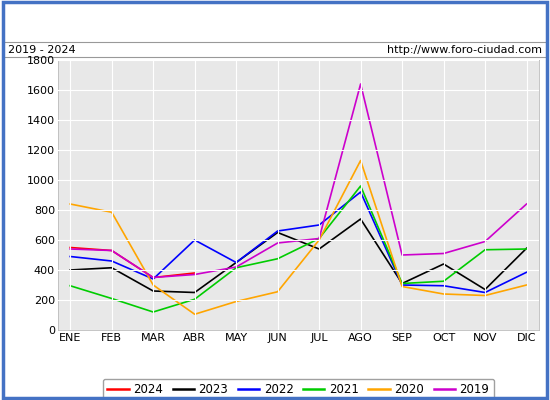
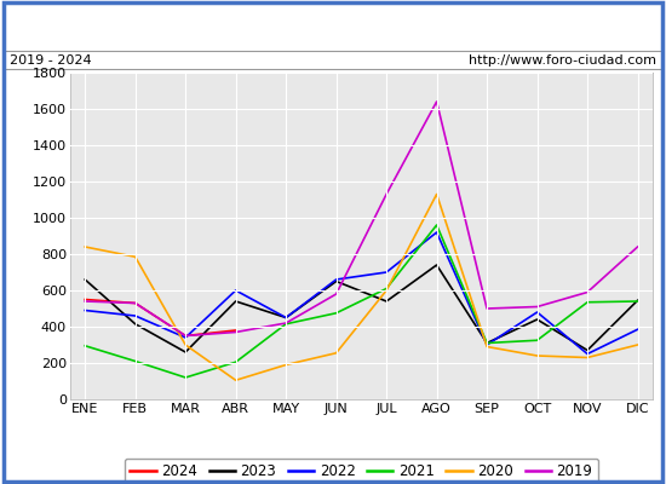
2023/ENE: 400 -> 660
2023/ABR: 250 -> 540
2019/JUL: 610 -> 1130
2022/OCT: 300 -> 480
